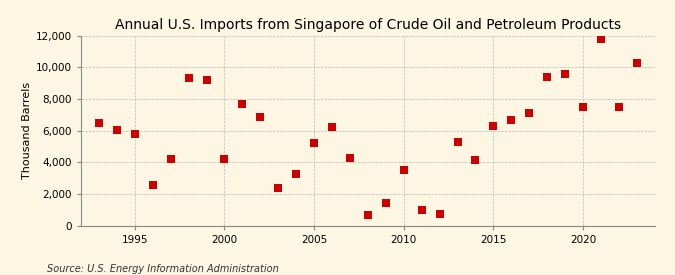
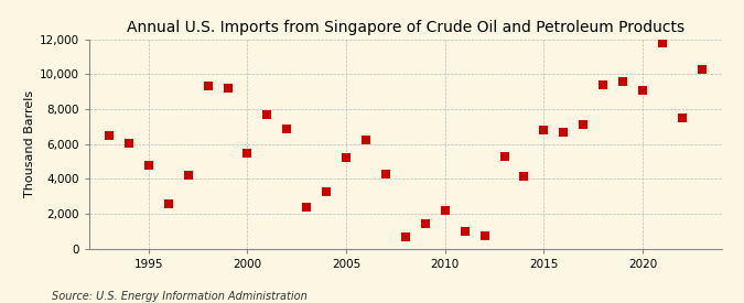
1995: 5,800 -> 4,800
2000: 4,200 -> 5,500
2010: 3,500 -> 2,200
2015: 6,300 -> 6,800
2020: 7,500 -> 9,100
